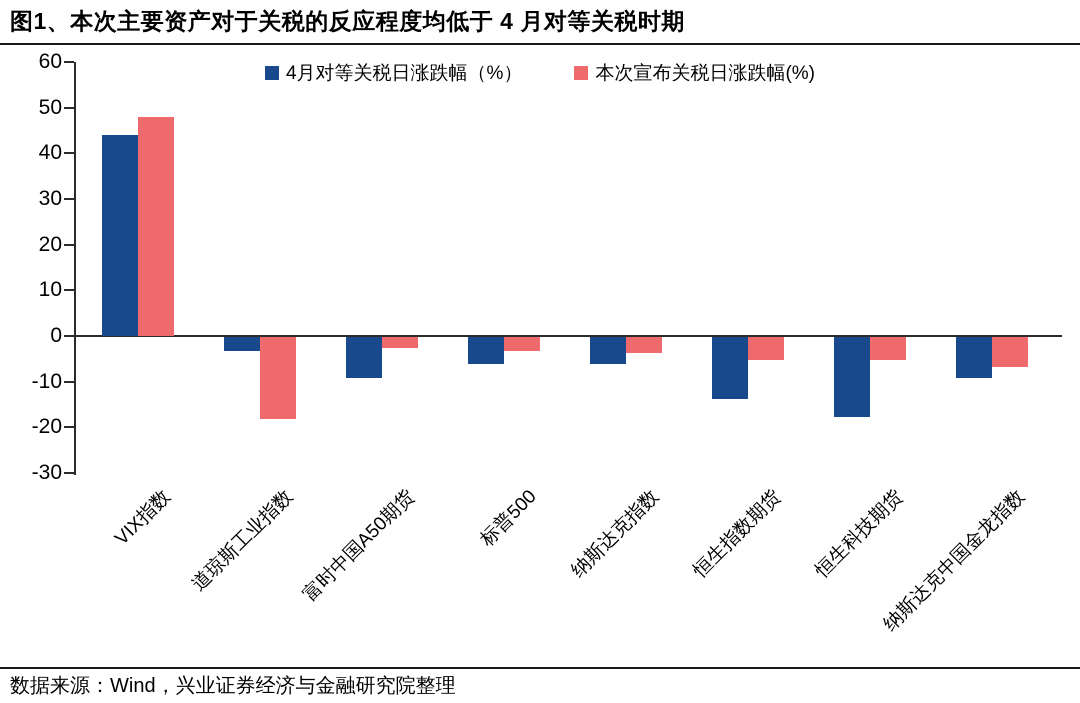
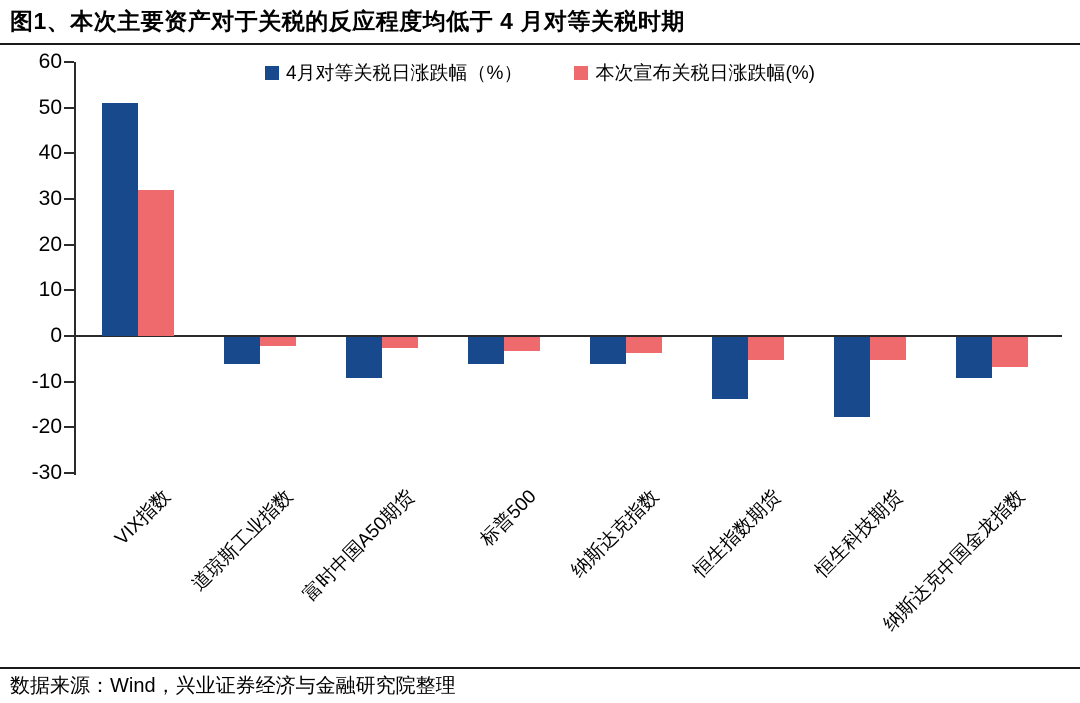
4月对等关税日涨跌幅（%）/VIX指数: 44 -> 51
本次宣布关税日涨跌幅(%)/VIX指数: 48 -> 32
4月对等关税日涨跌幅（%）/道琼斯工业指数: -3 -> -6
本次宣布关税日涨跌幅(%)/道琼斯工业指数: -18 -> -2
